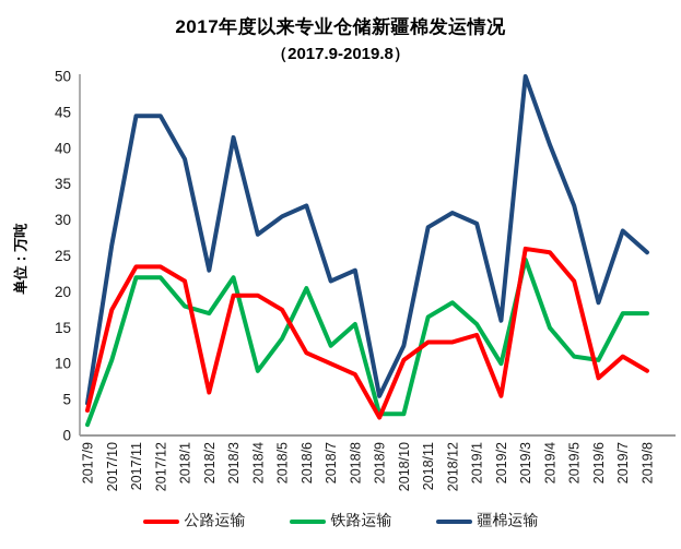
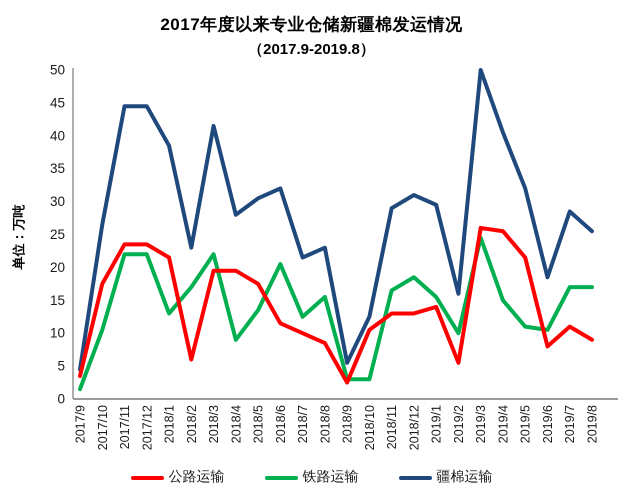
铁路运输/2018/1: 18 -> 13
